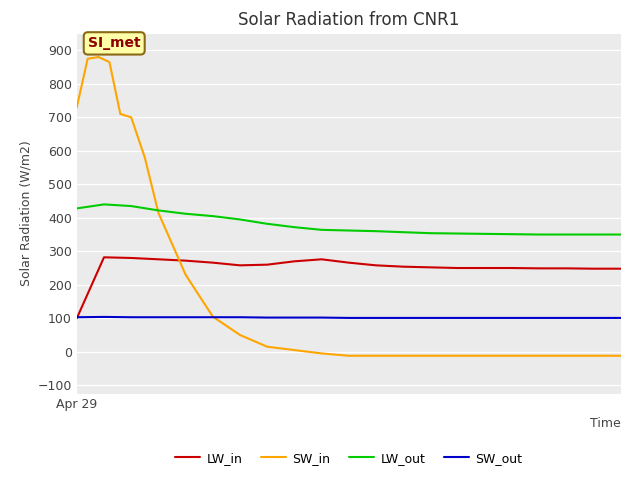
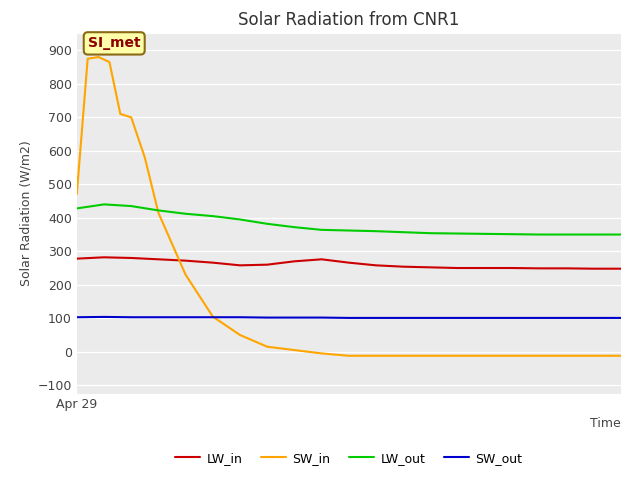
LW_in/Apr 29: 100 -> 278
SW_in/Apr 29: 730 -> 470
